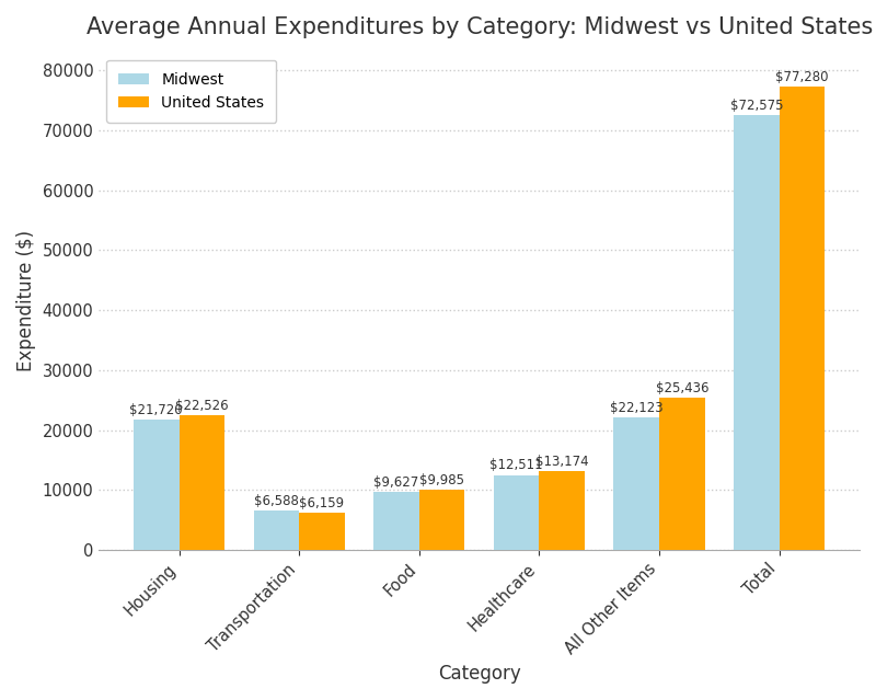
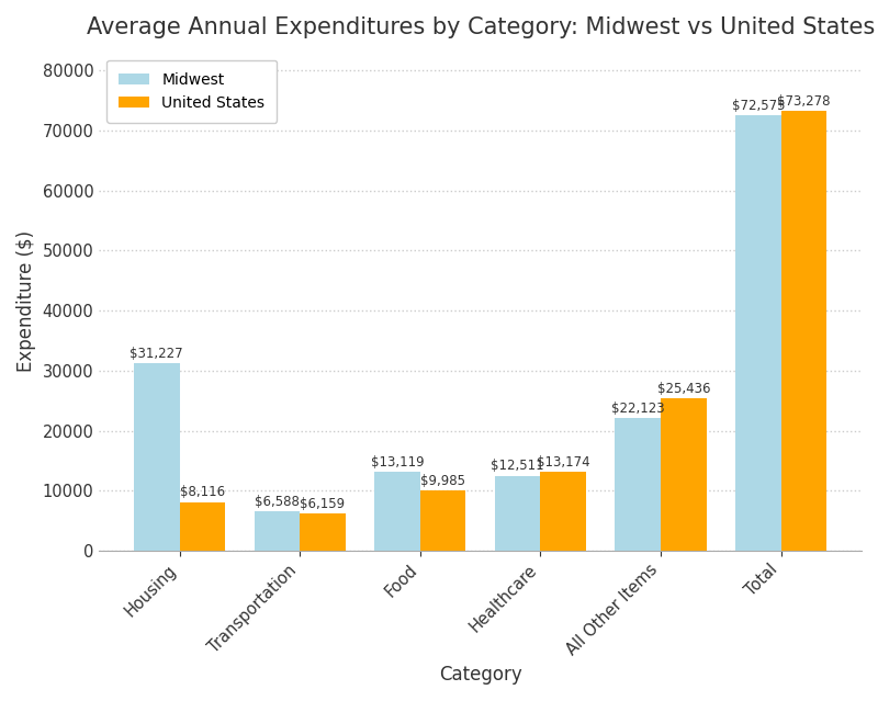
Midwest/Housing: $21,720 -> $31,227
United States/Housing: $22,526 -> $8,116
Midwest/Food: $9,627 -> $13,119
United States/Total: $77,280 -> $73,278
